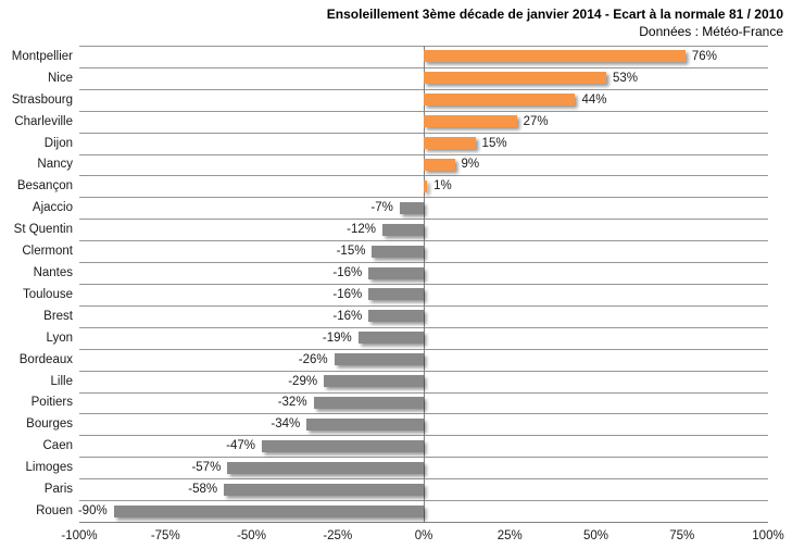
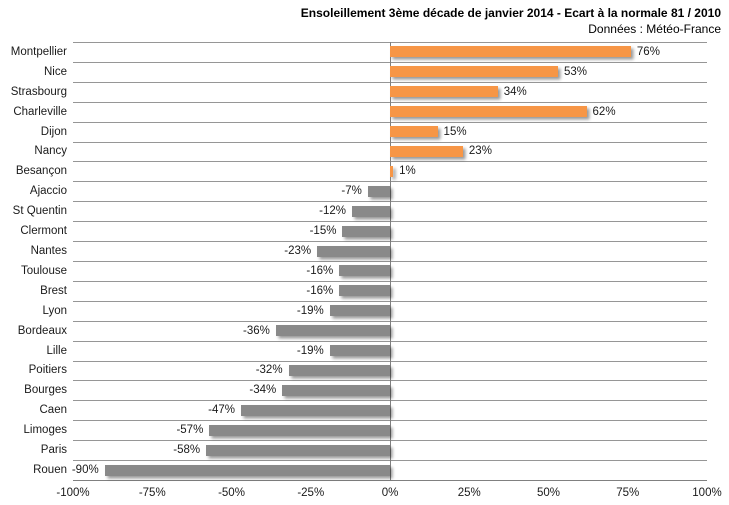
Strasbourg: 44% -> 34%
Charleville: 27% -> 62%
Nancy: 9% -> 23%
Nantes: -16% -> -23%
Bordeaux: -26% -> -36%
Lille: -29% -> -19%
